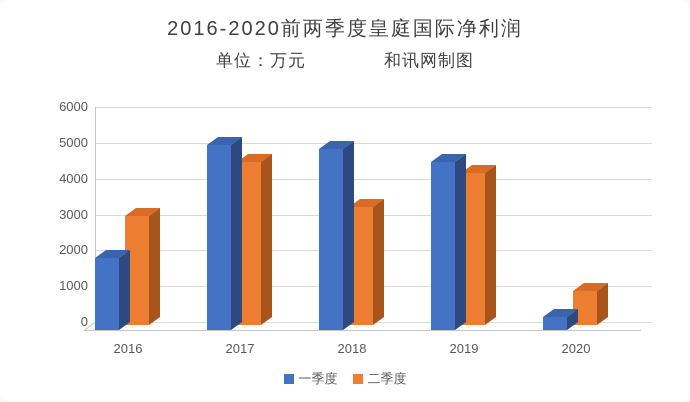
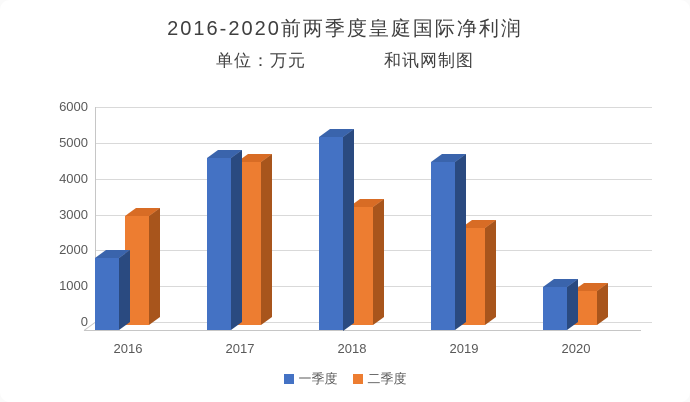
一季度/2017: 5200 -> 4800
一季度/2018: 5000 -> 5400
二季度/2019: 4200 -> 2700
一季度/2020: 400 -> 1200
